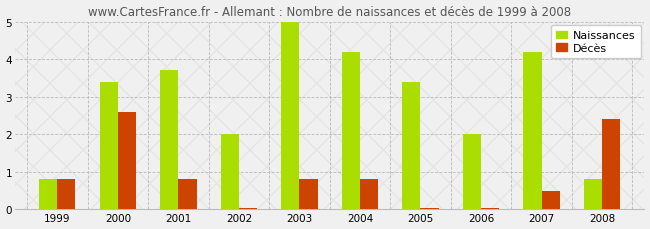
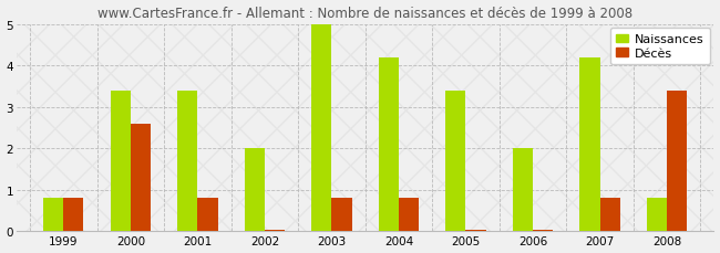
Naissances/2001: 3.7 -> 3.4
Décès/2007: 0.50 -> 0.80
Décès/2008: 2.40 -> 3.40
